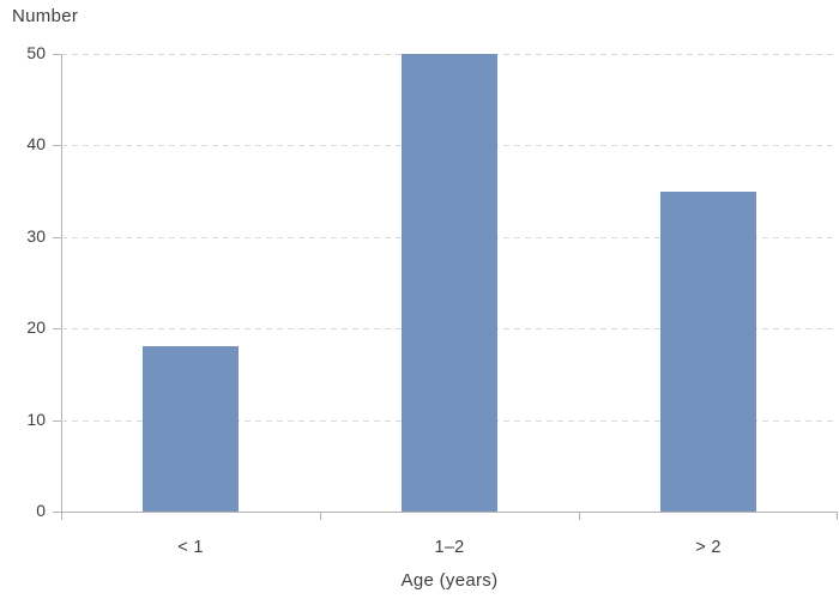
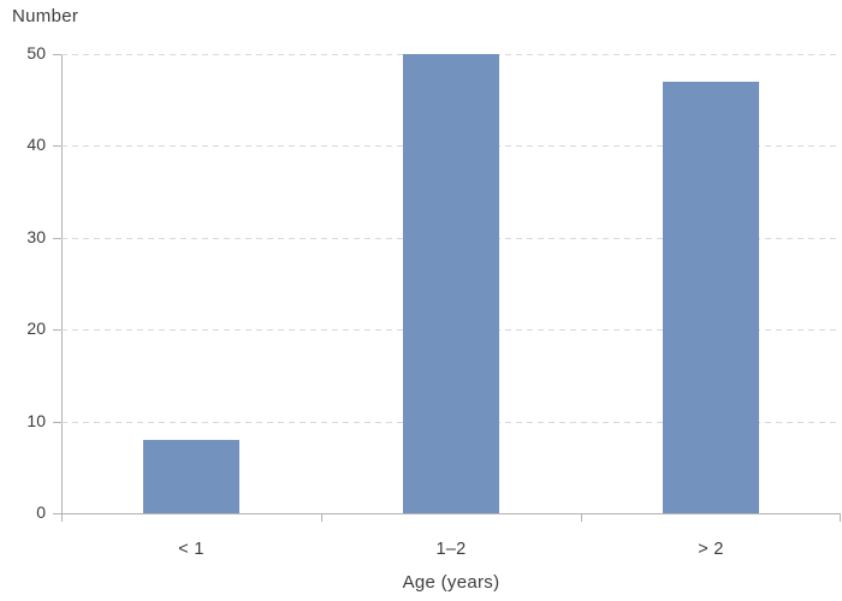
< 1: 18 -> 8
> 2: 35 -> 47
